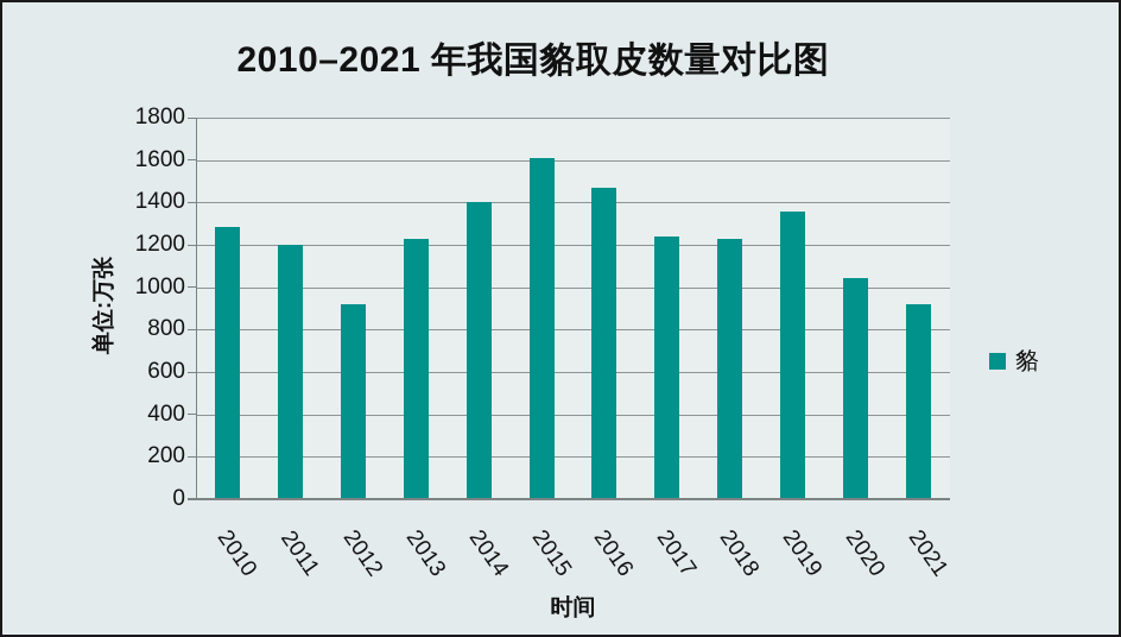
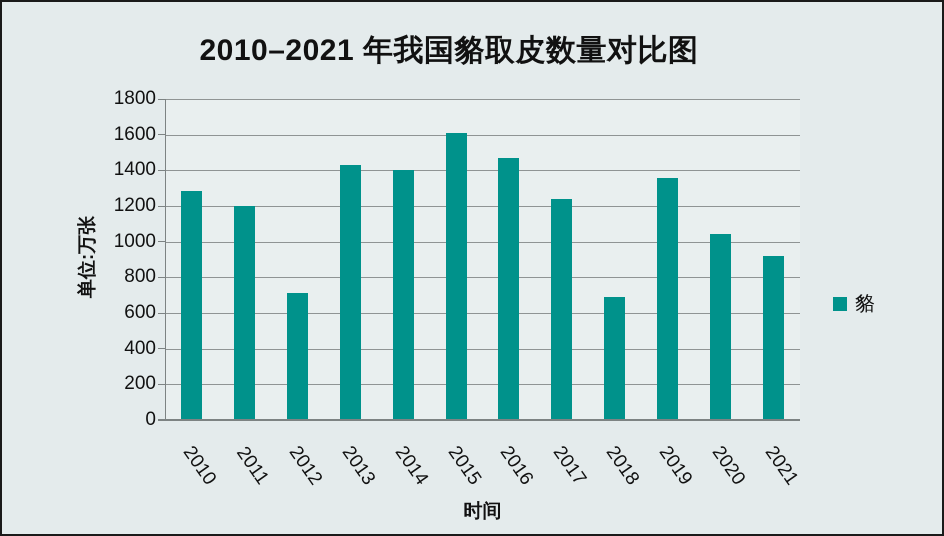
2012: 920 -> 710
2013: 1230 -> 1430
2018: 1230 -> 690
